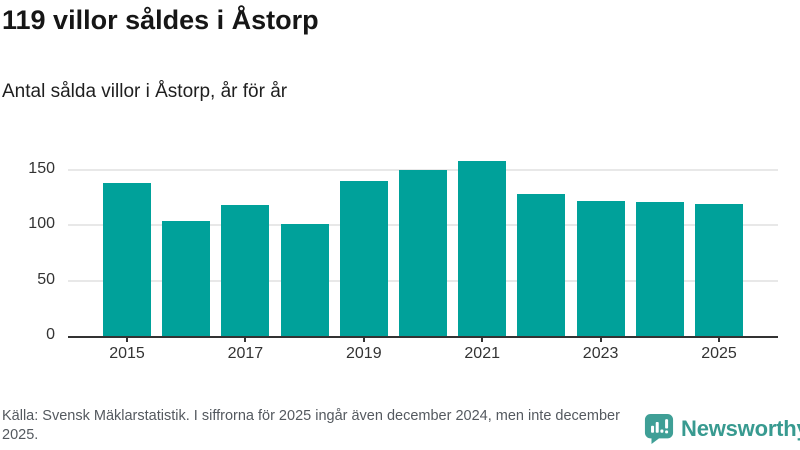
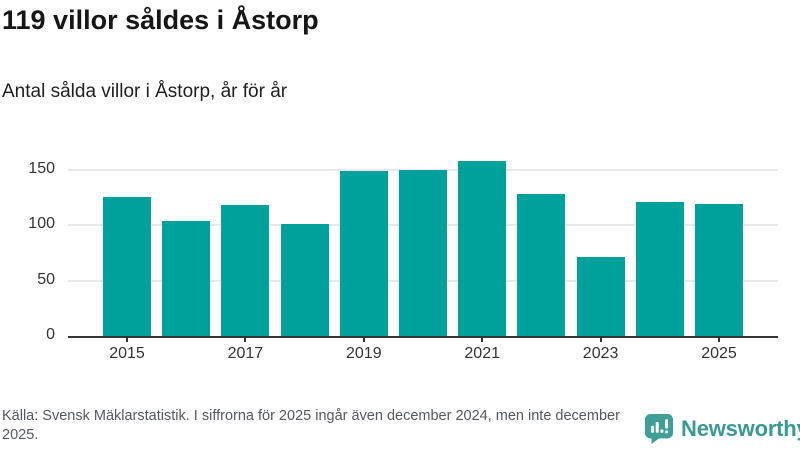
2015: 138 -> 125
2019: 140 -> 149
2023: 122 -> 71
